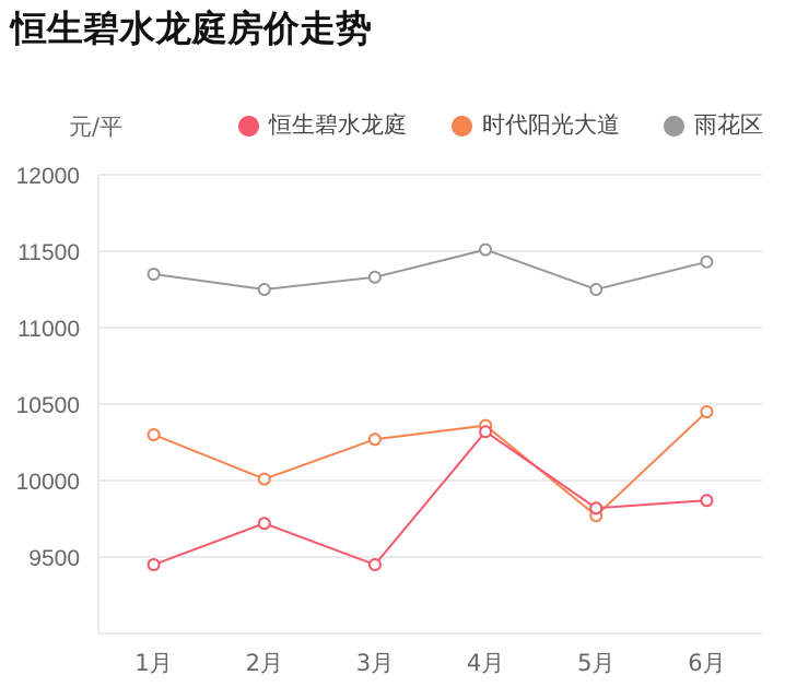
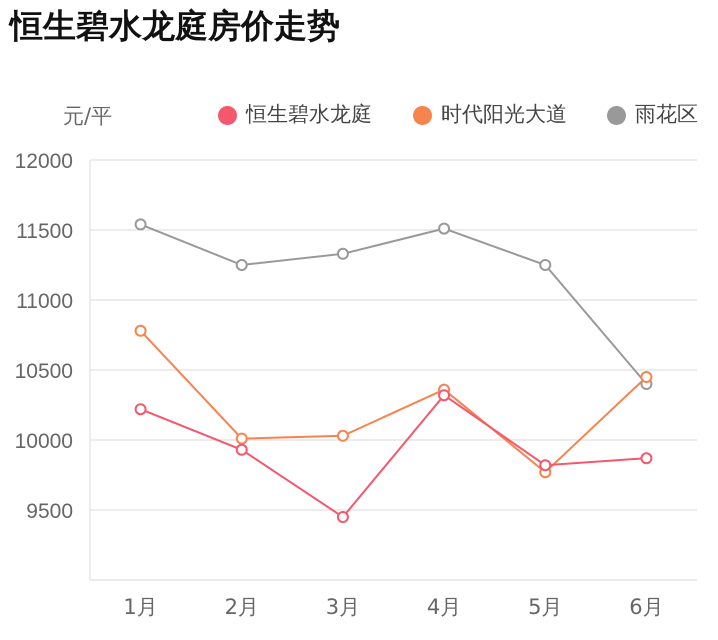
恒生碧水龙庭/1月: 9450 -> 10220
时代阳光大道/1月: 10300 -> 10780
雨花区/1月: 11350 -> 11540
恒生碧水龙庭/2月: 9720 -> 9930
时代阳光大道/3月: 10270 -> 10030
雨花区/6月: 11430 -> 10400
